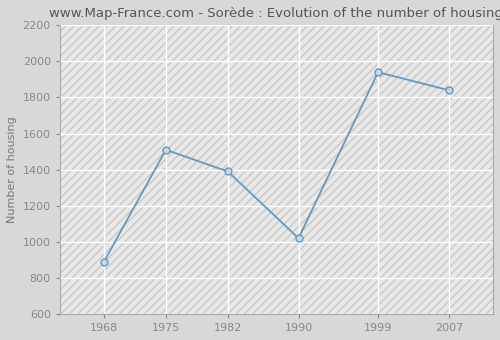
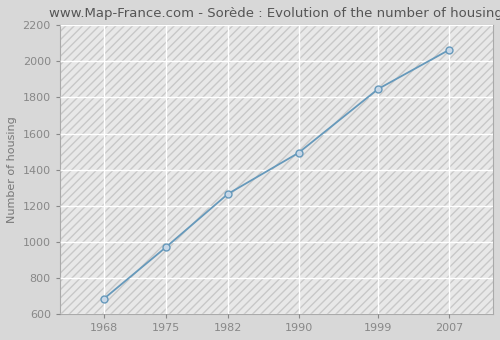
1968: 890 -> 680
1975: 1510 -> 970
1982: 1390 -> 1260
1990: 1020 -> 1490
1999: 1940 -> 1850
2007: 1840 -> 2060
